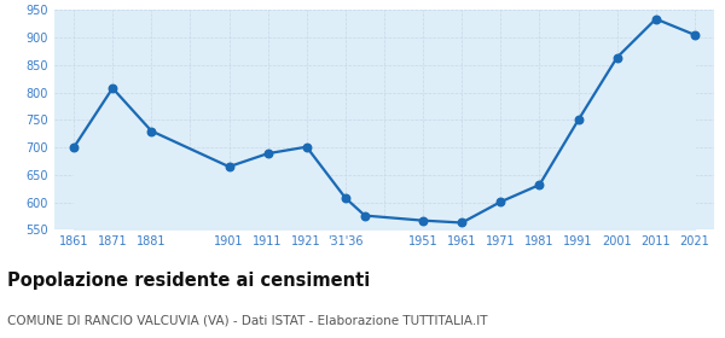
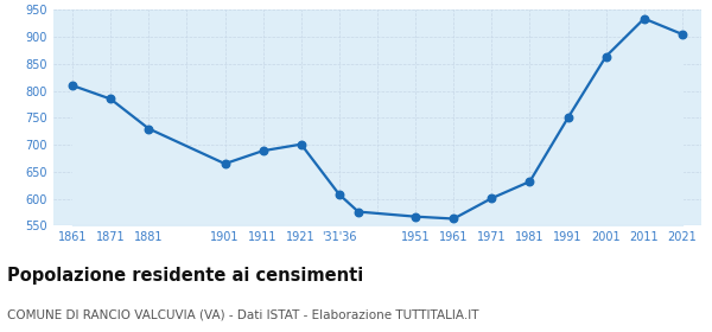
1861: 700 -> 810
1871: 808 -> 785
